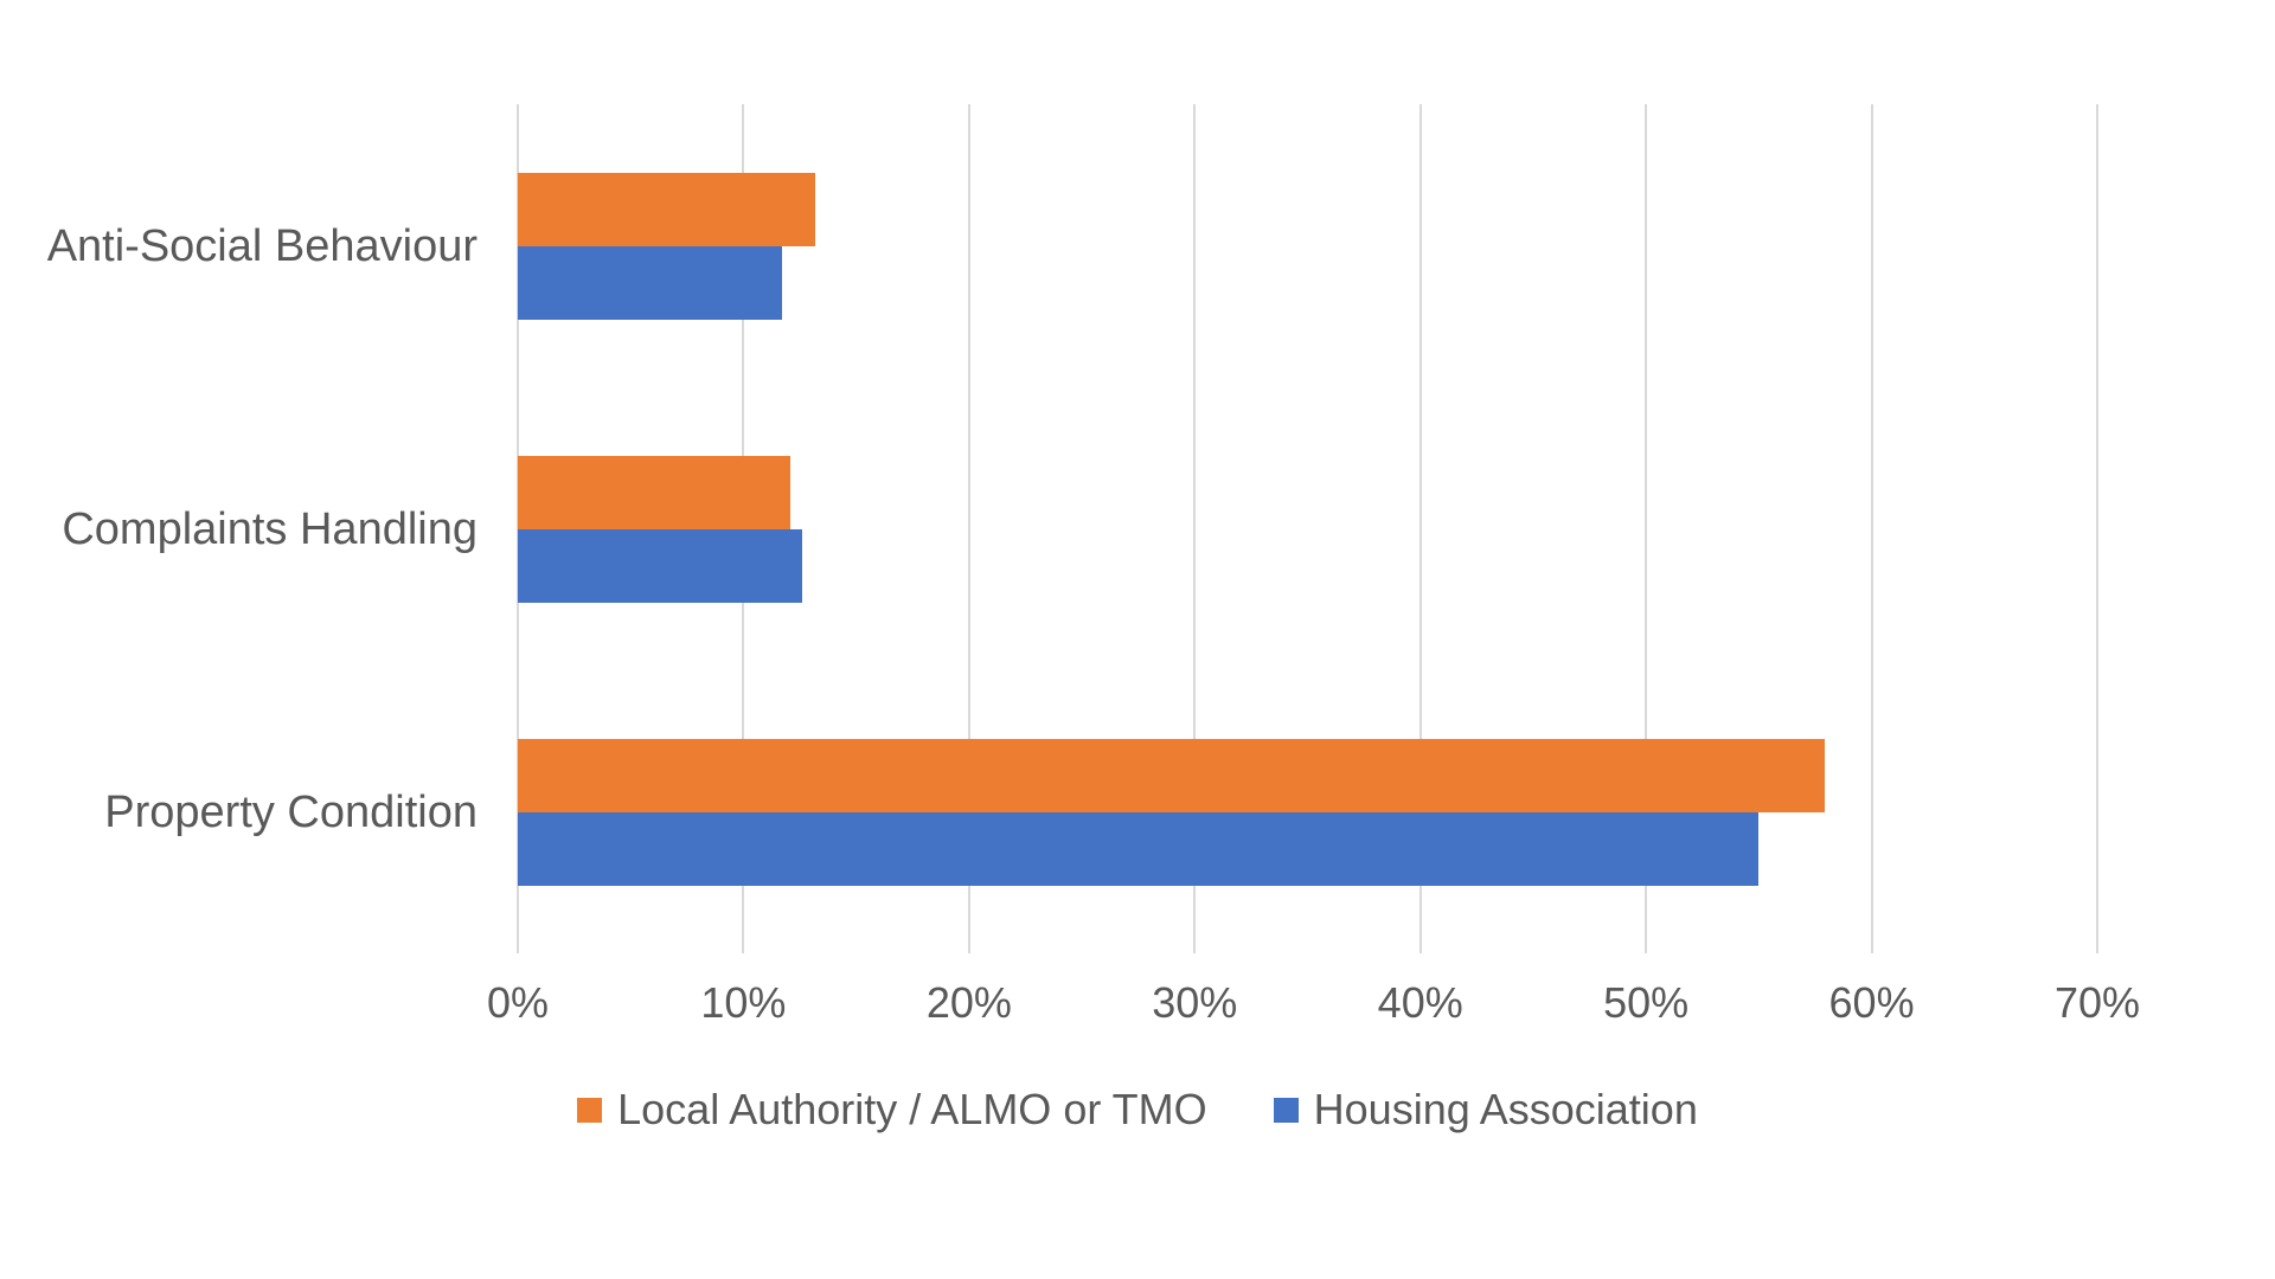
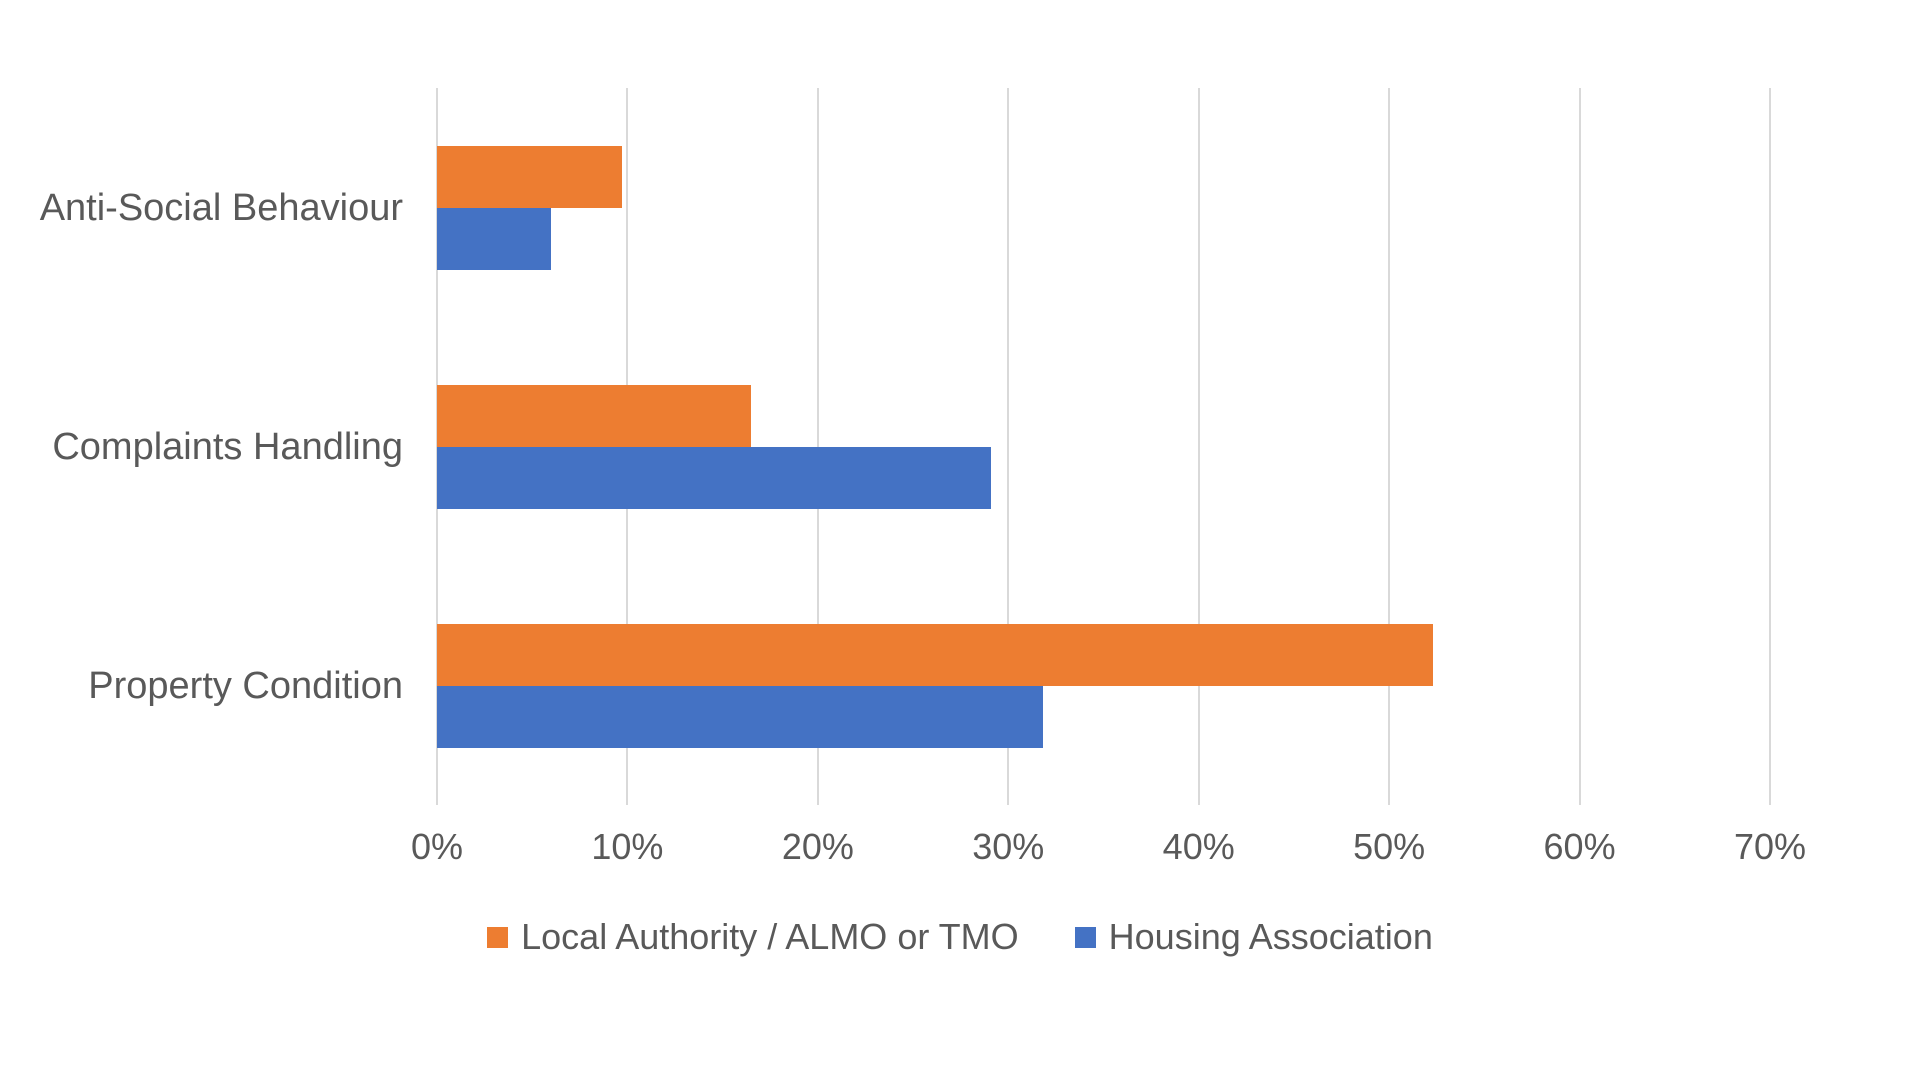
Local Authority / ALMO or TMO/Anti-Social Behaviour: 13.2% -> 9.7%
Housing Association/Anti-Social Behaviour: 11.7% -> 6.0%
Local Authority / ALMO or TMO/Complaints Handling: 12.1% -> 16.5%
Housing Association/Complaints Handling: 12.6% -> 29.1%
Local Authority / ALMO or TMO/Property Condition: 57.9% -> 52.3%
Housing Association/Property Condition: 55.0% -> 31.8%
